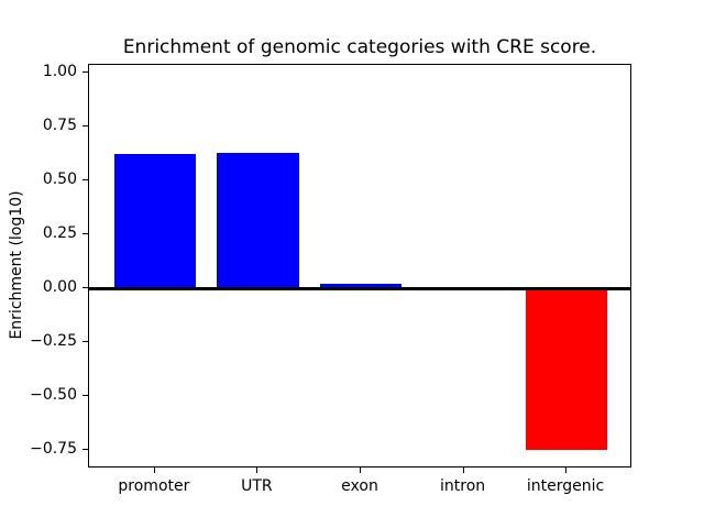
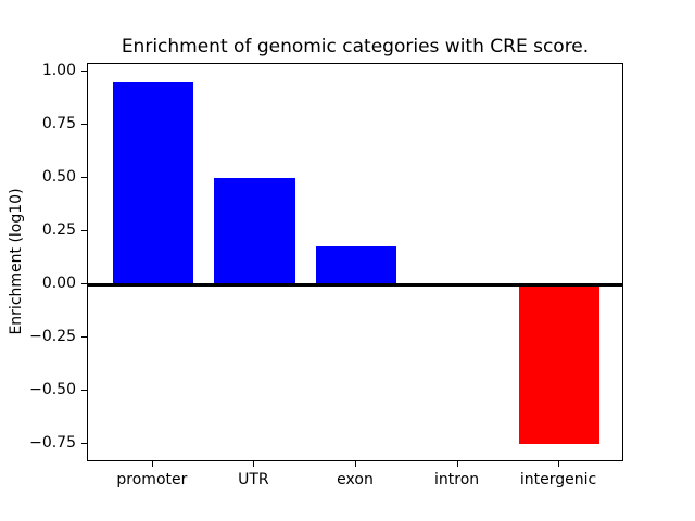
promoter: 0.62 -> 0.95
UTR: 0.63 -> 0.50
exon: 0.02 -> 0.18
